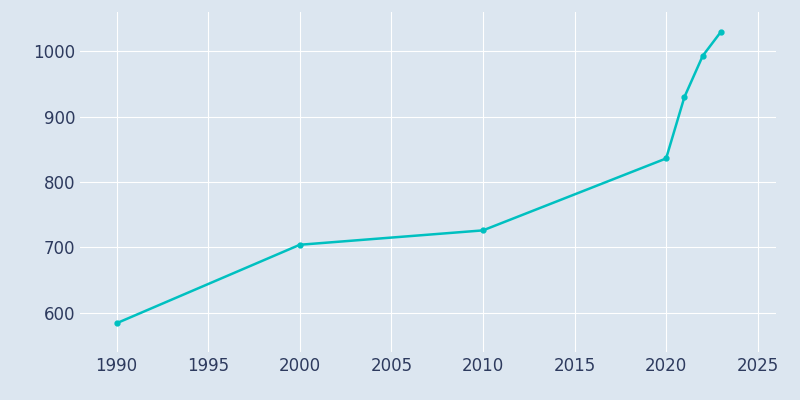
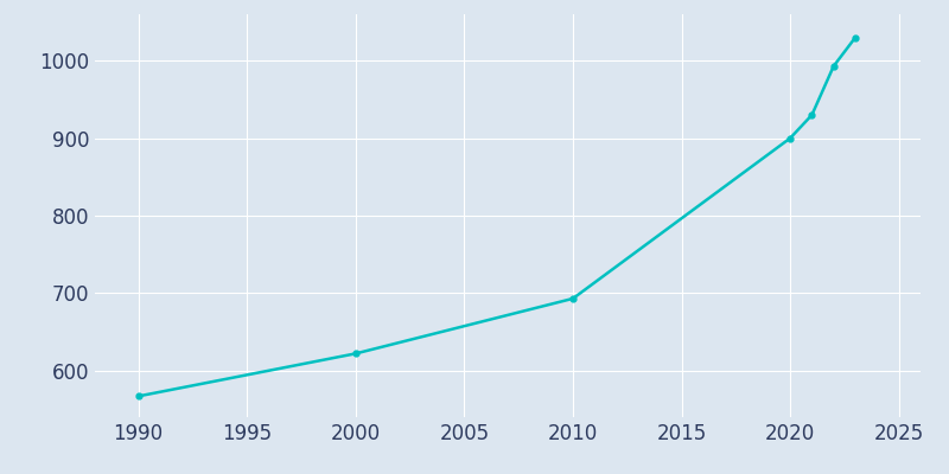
1990: 584 -> 567
2000: 704 -> 622
2010: 726 -> 693
2020: 836 -> 900
